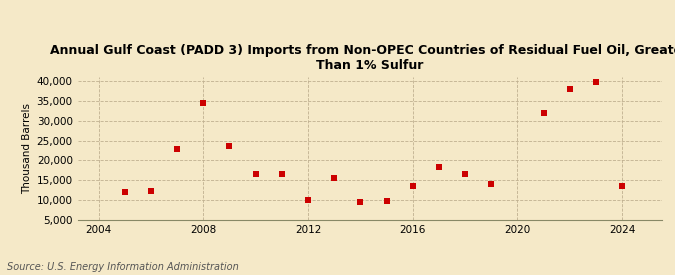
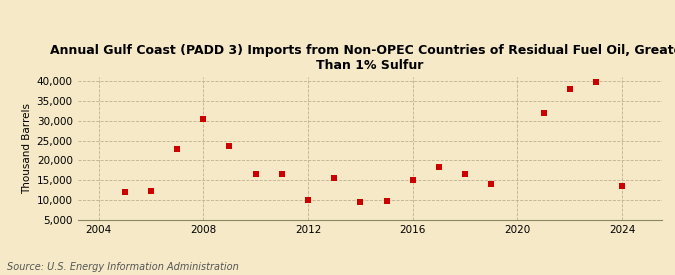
2008: 34,500 -> 30,500
2016: 13,500 -> 15,000
